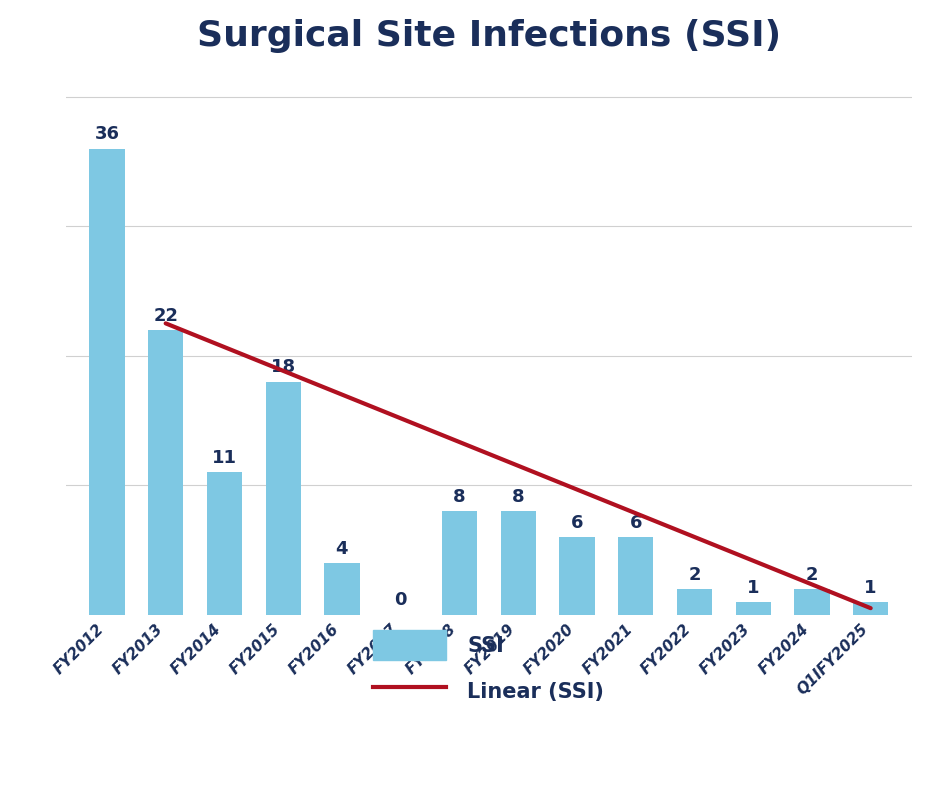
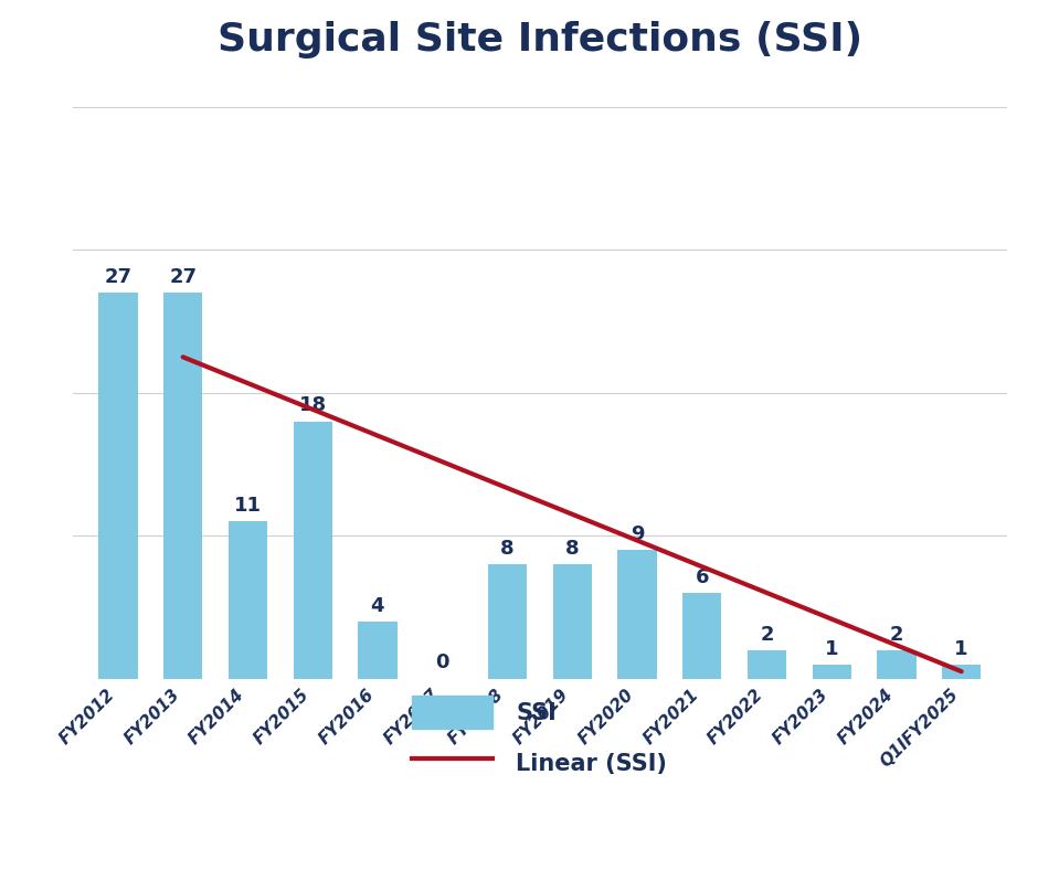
FY2012: 36 -> 27
FY2013: 22 -> 27
FY2020: 6 -> 9
